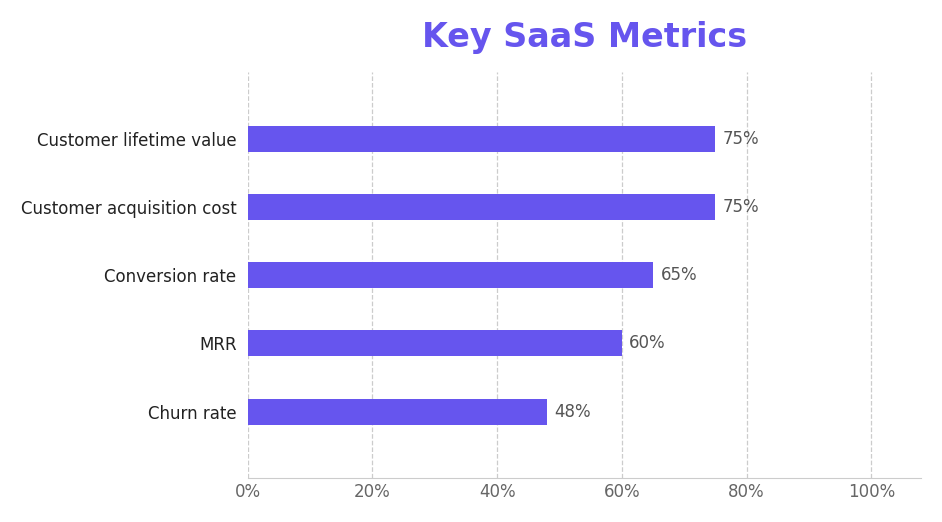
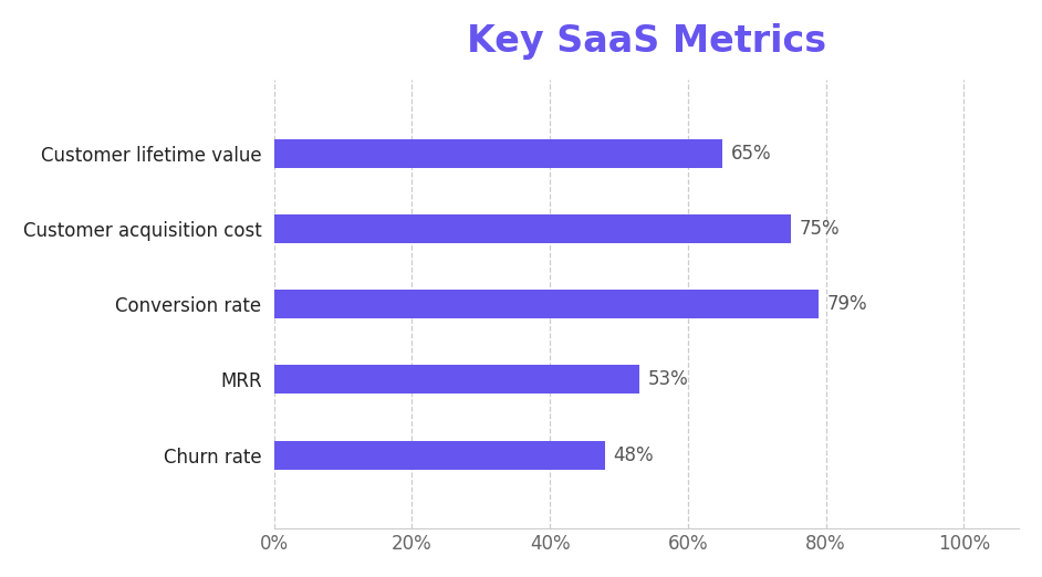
Customer lifetime value: 75% -> 65%
Conversion rate: 65% -> 79%
MRR: 60% -> 53%
